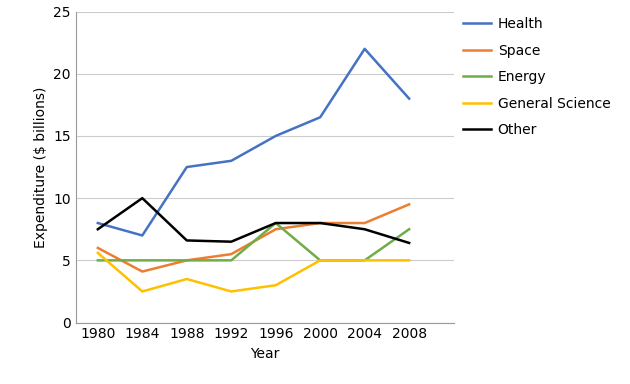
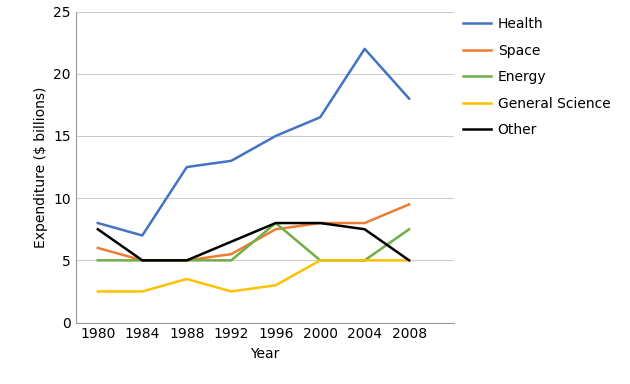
General Science/1980: 5.6 -> 2.5
Space/1984: 4.1 -> 5.0
Other/1984: 10.0 -> 5.0
Other/1988: 6.6 -> 5.0
Other/2008: 6.4 -> 5.0
